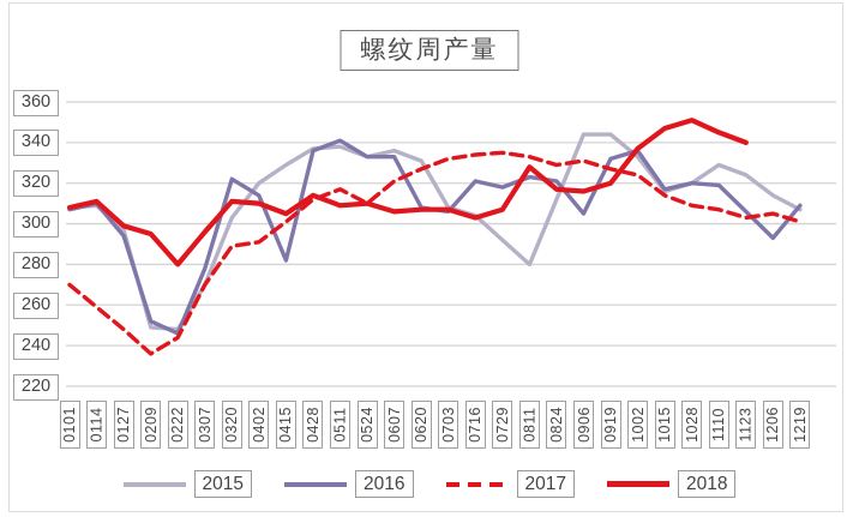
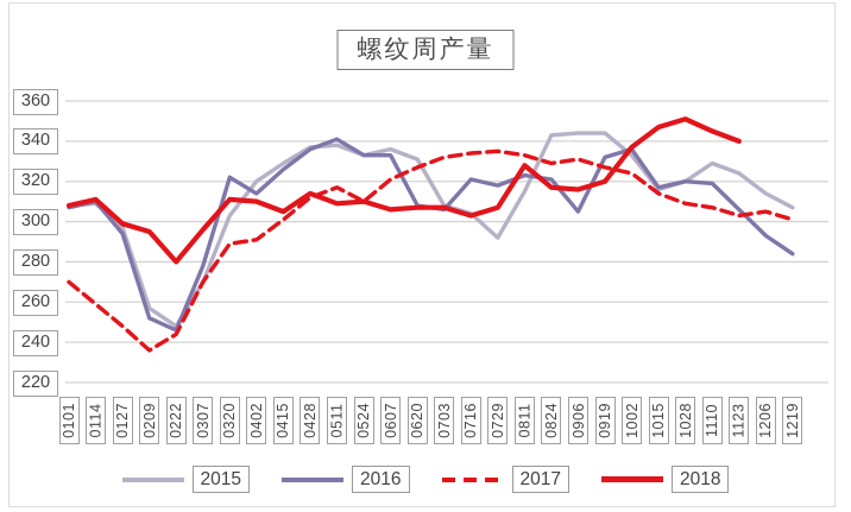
2015/0209: 249 -> 257
2016/0415: 282 -> 326
2015/0811: 280 -> 315
2015/0824: 312 -> 343
2016/1219: 309 -> 284
